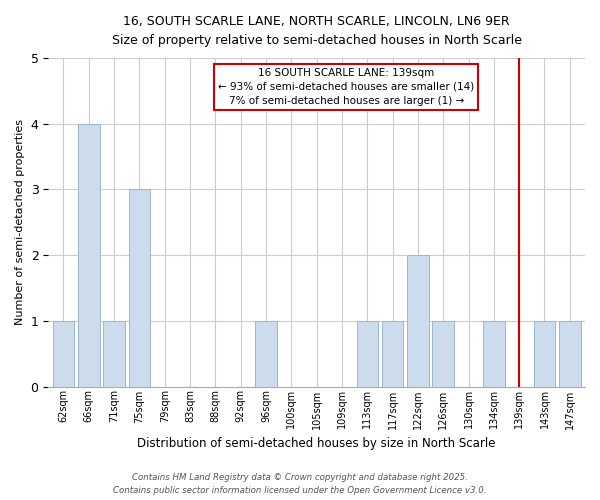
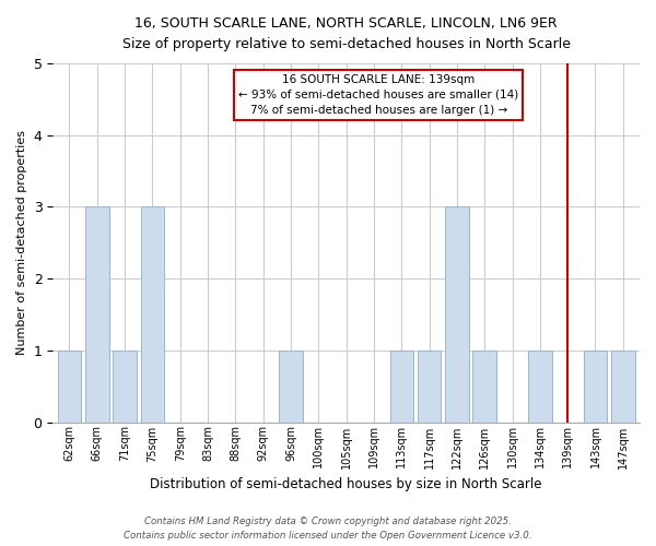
66sqm: 4 -> 3
122sqm: 2 -> 3
